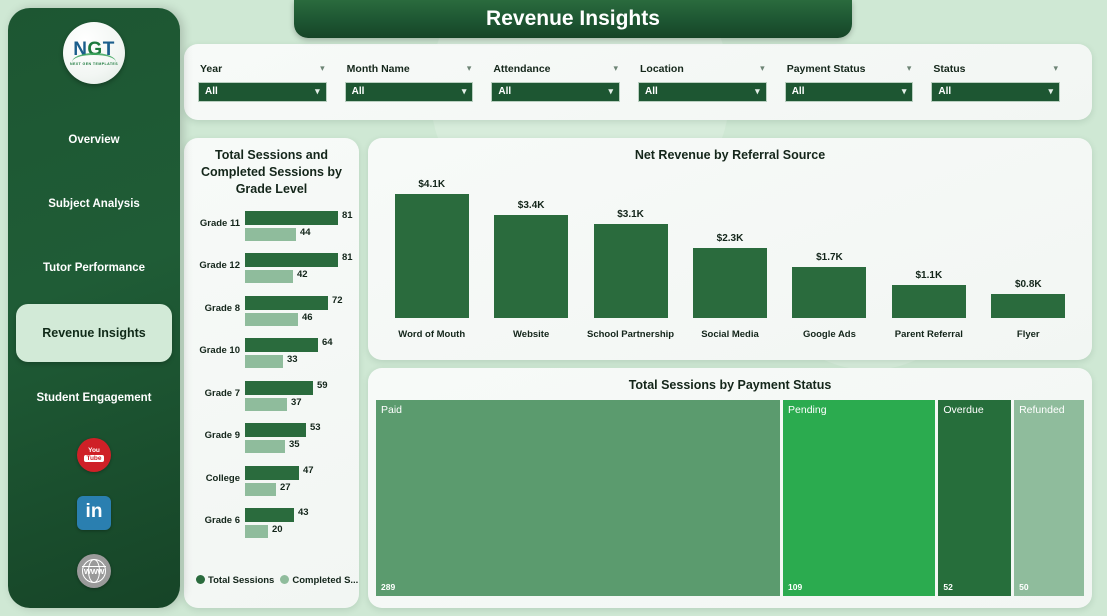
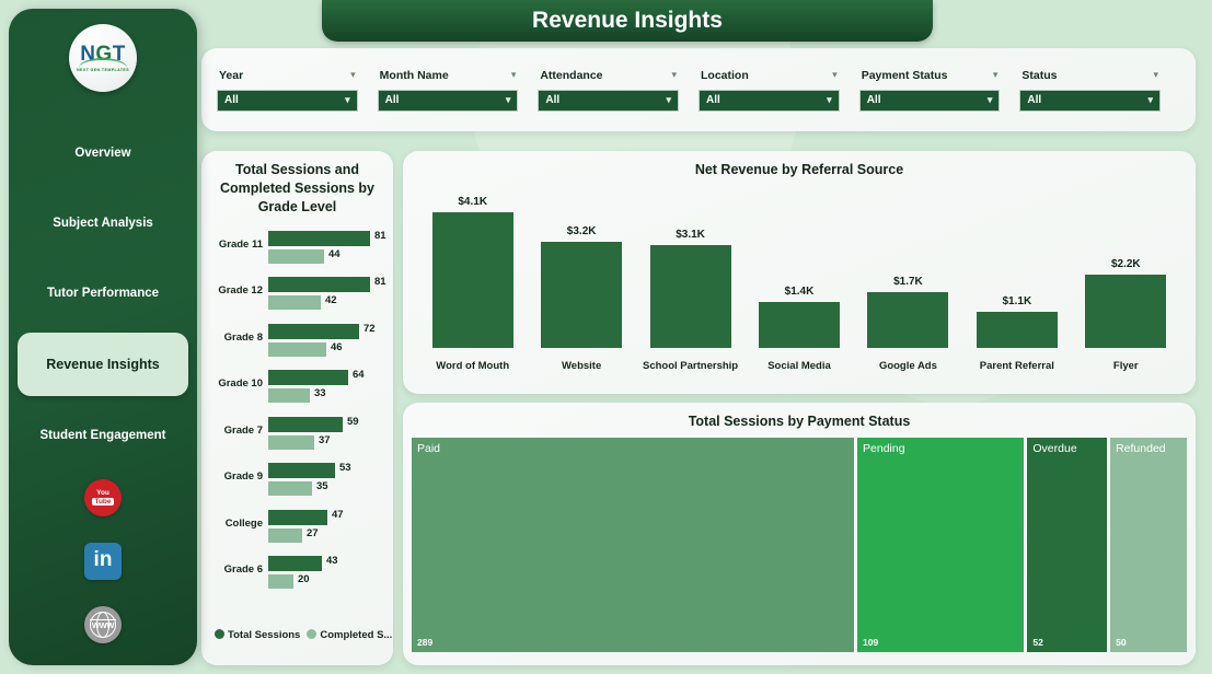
Net Revenue by Referral Source/Website: $3.4K -> $3.2K
Net Revenue by Referral Source/Social Media: $2.3K -> $1.4K
Net Revenue by Referral Source/Flyer: $0.8K -> $2.2K
